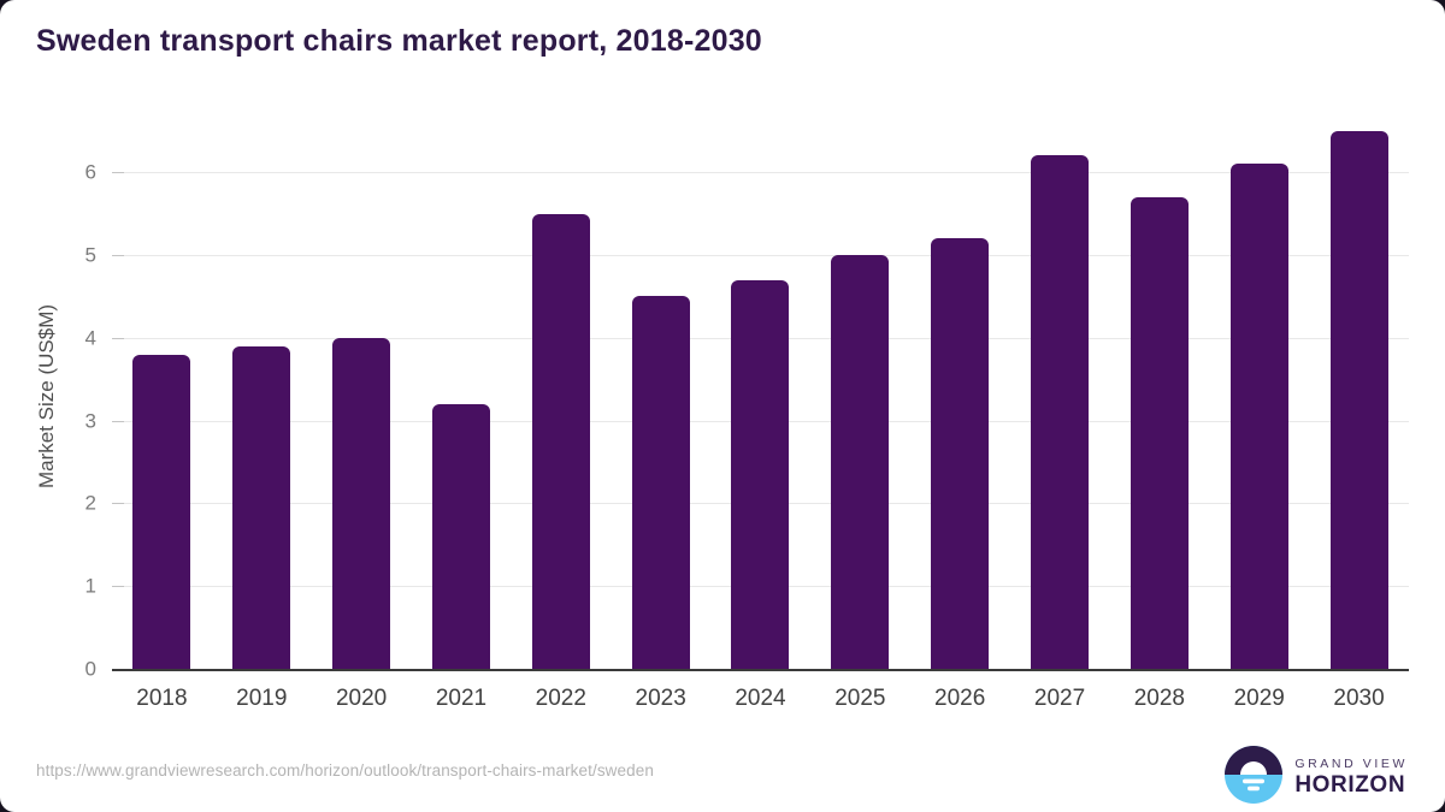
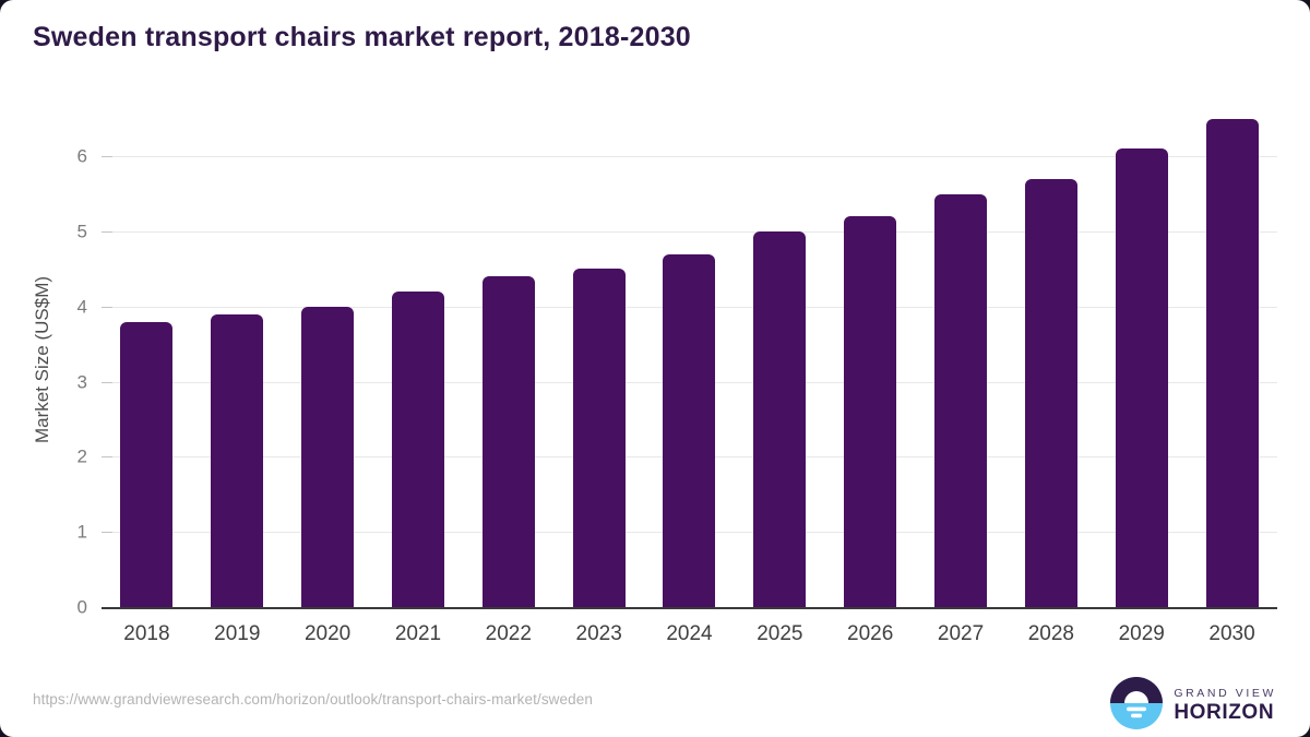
2021: 3.2 -> 4.2
2022: 5.5 -> 4.4
2027: 6.2 -> 5.5
